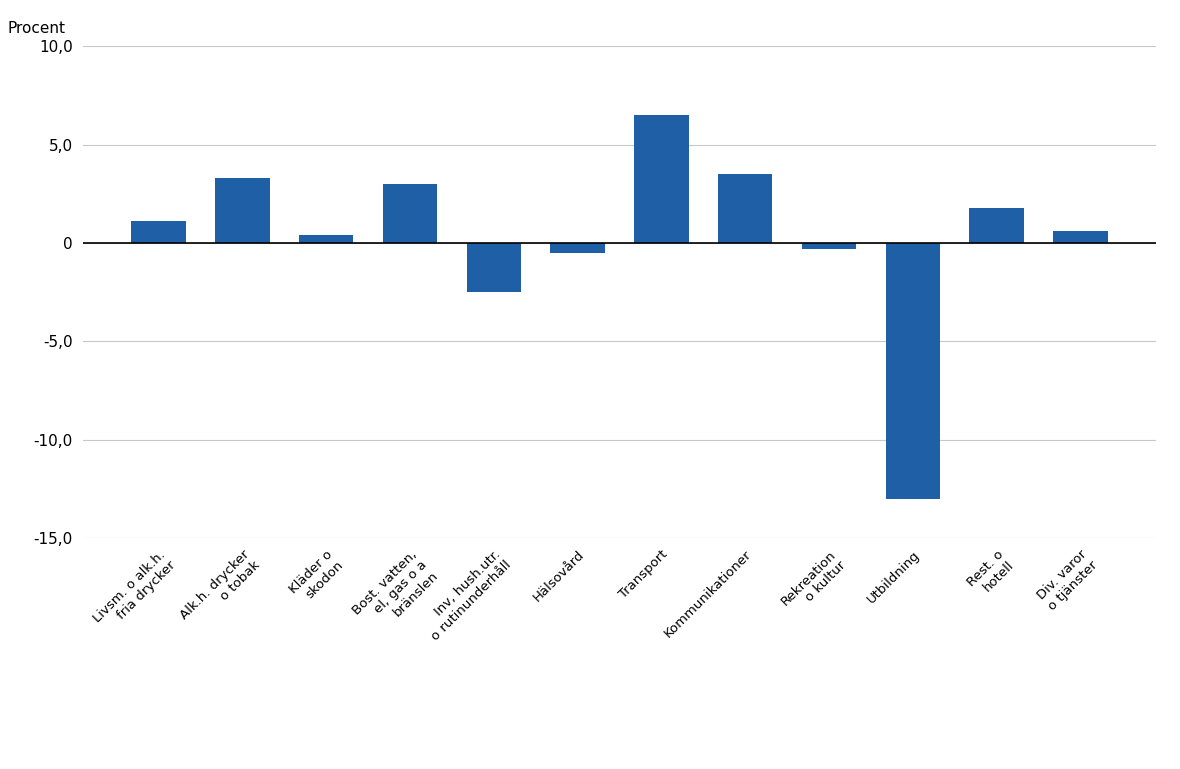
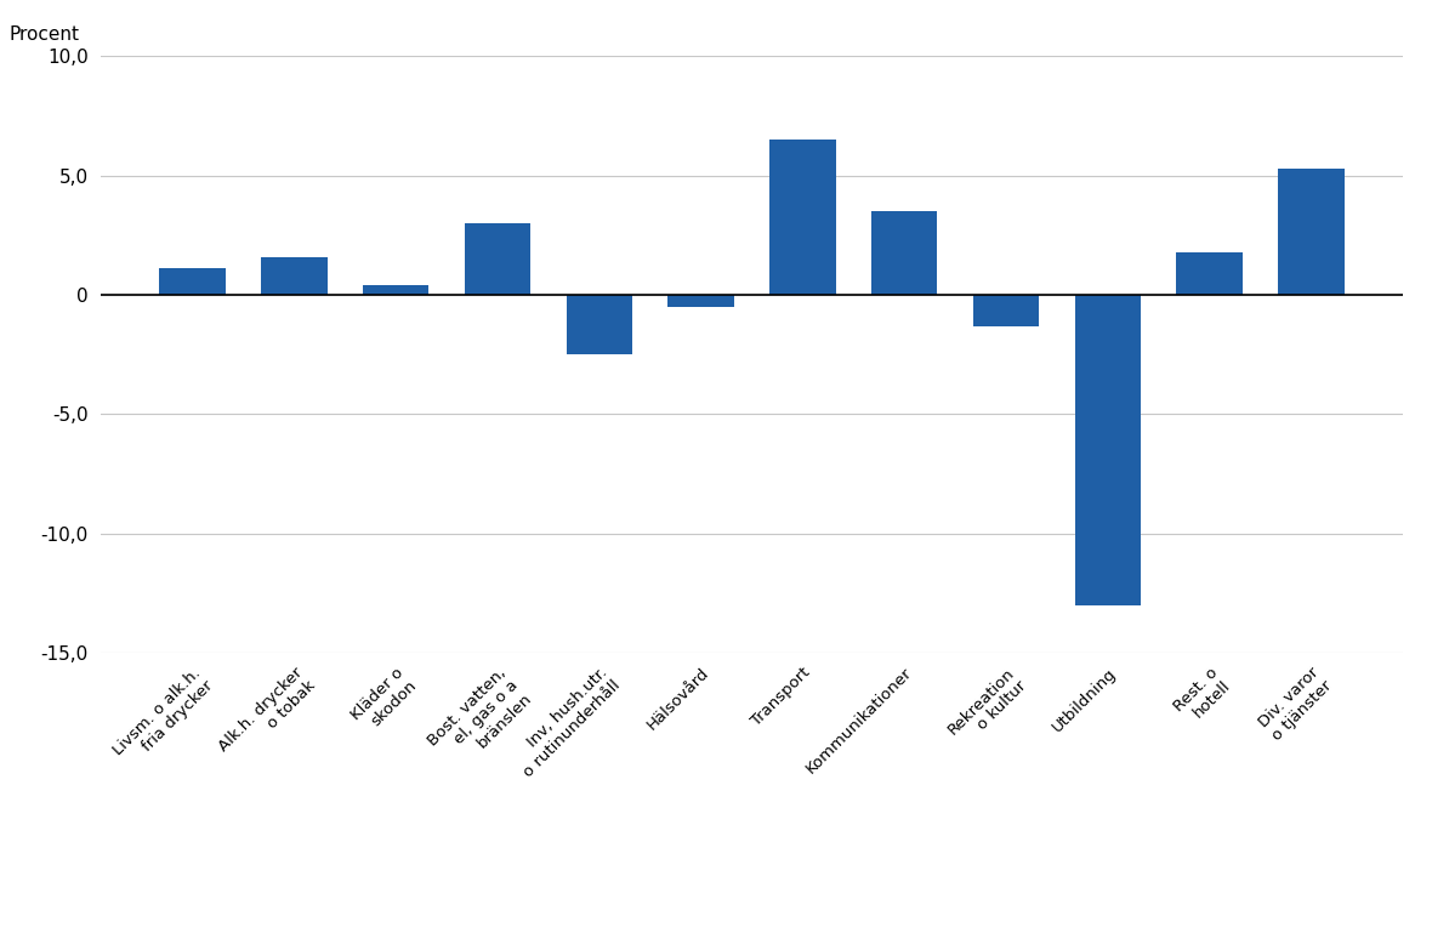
Alk.h. drycker o tobak: 3,3 -> 1,6
Rekreation o kultur: -0,3 -> -1,3
Div. varor o tjänster: 0,6 -> 5,3
